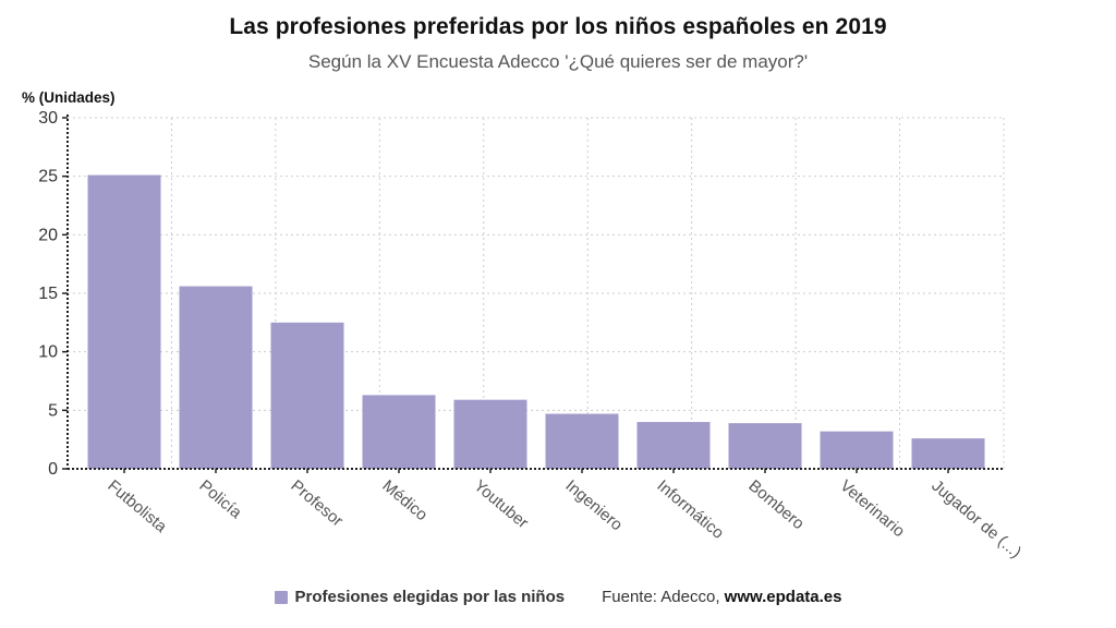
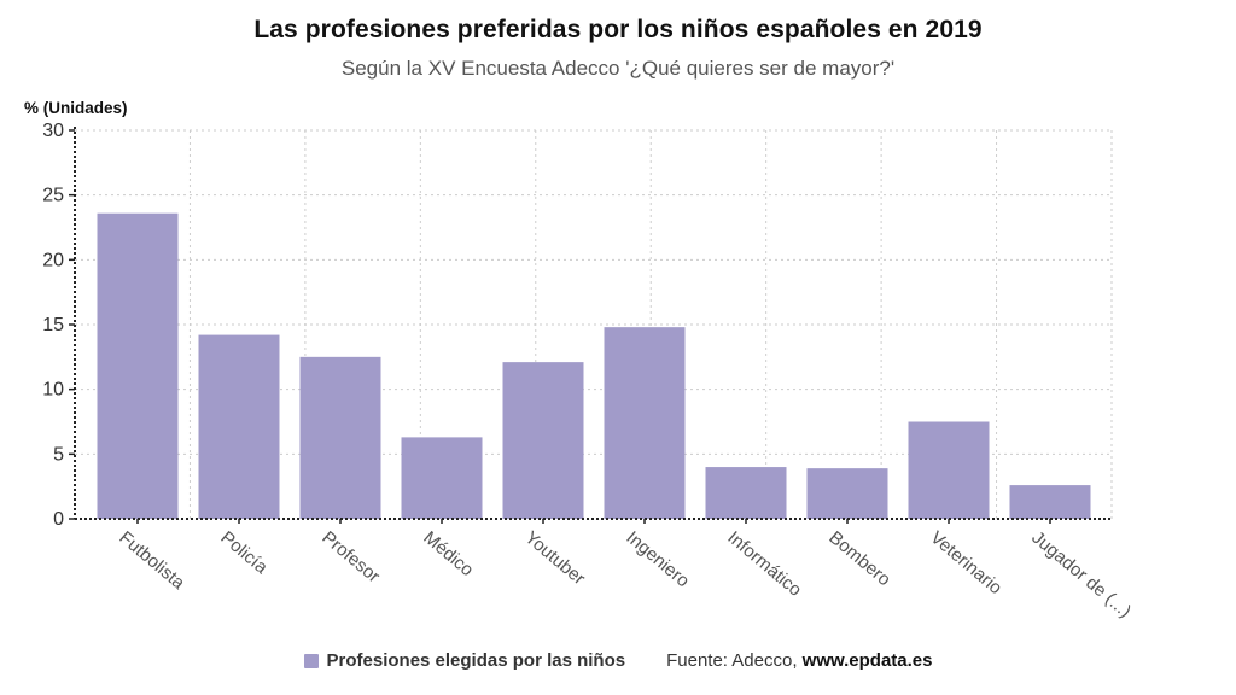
Futbolista: 25.1 -> 23.6
Policía: 15.6 -> 14.2
Youtuber: 5.9 -> 12.1
Ingeniero: 4.7 -> 14.8
Veterinario: 3.2 -> 7.5
